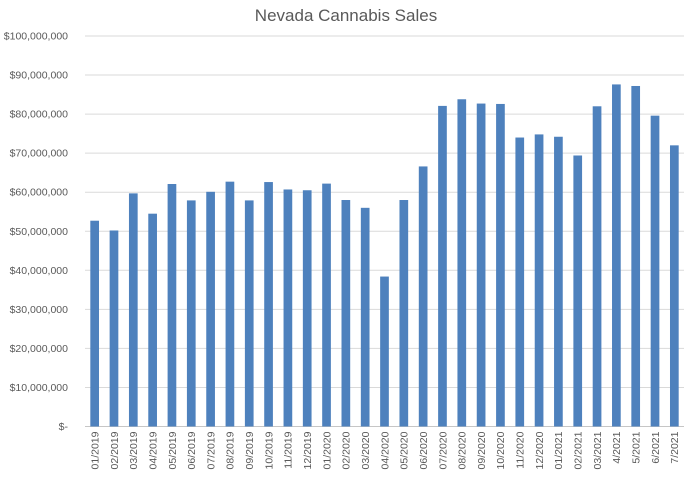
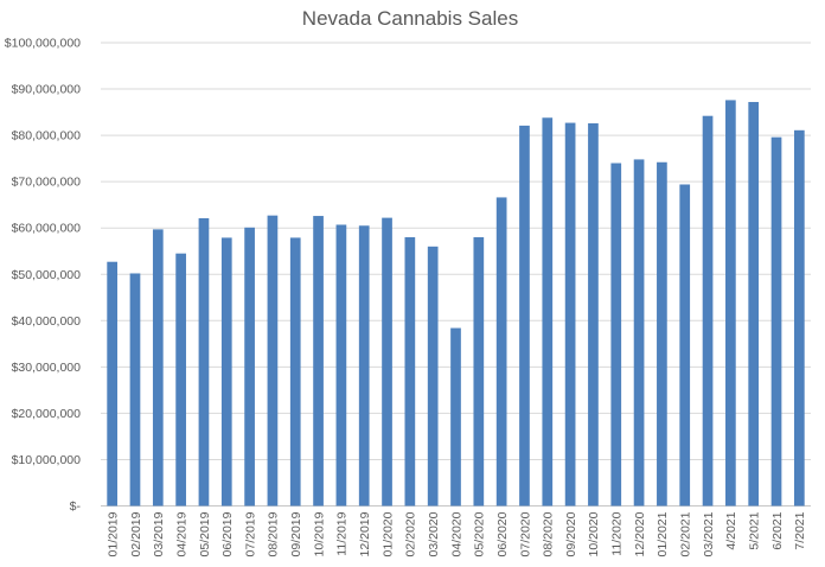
03/2021: $82000000 -> $84000000
7/2021: $72000000 -> $81000000
